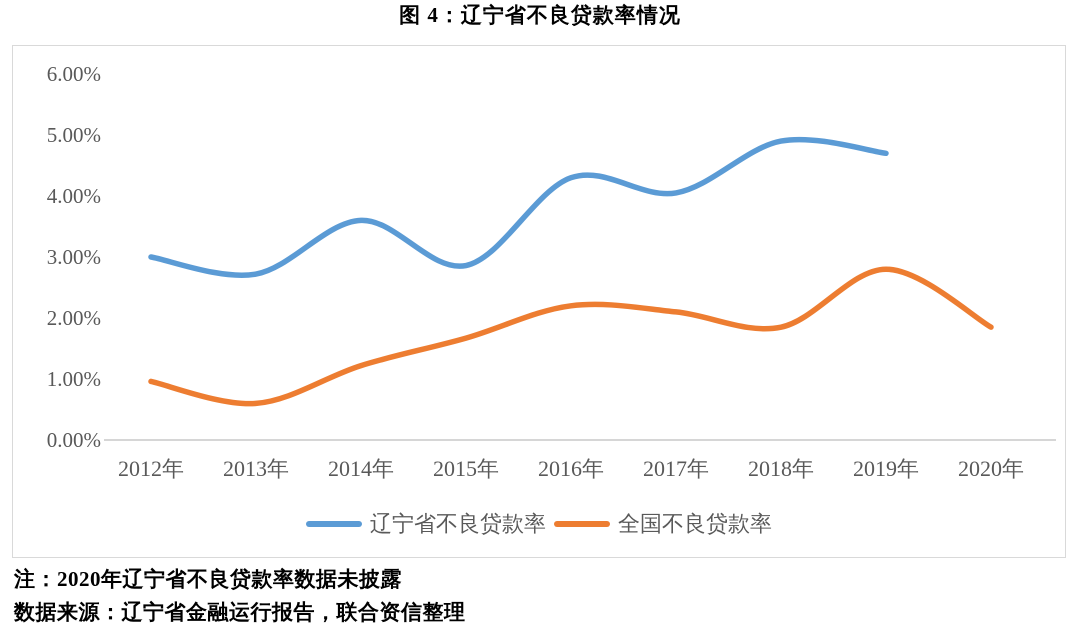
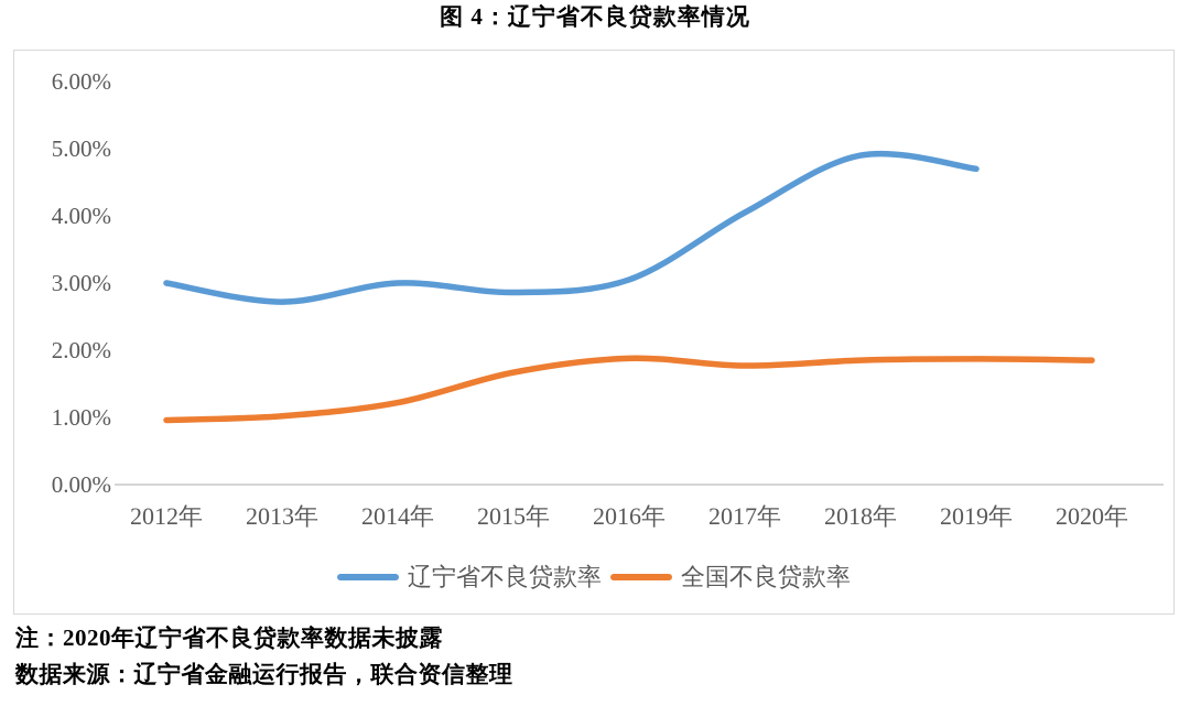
全国不良贷款率/2013年: 0.6% -> 1.0%
辽宁省不良贷款率/2014年: 3.6% -> 3.0%
辽宁省不良贷款率/2016年: 4.3% -> 3.0%
全国不良贷款率/2016年: 2.2% -> 1.9%
全国不良贷款率/2017年: 2.1% -> 1.8%
全国不良贷款率/2019年: 2.8% -> 1.9%
